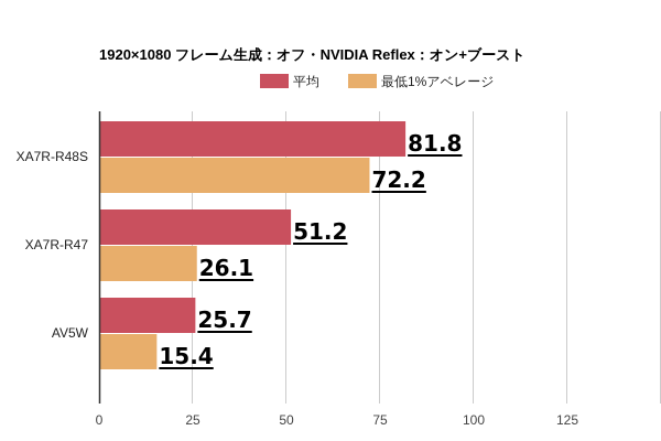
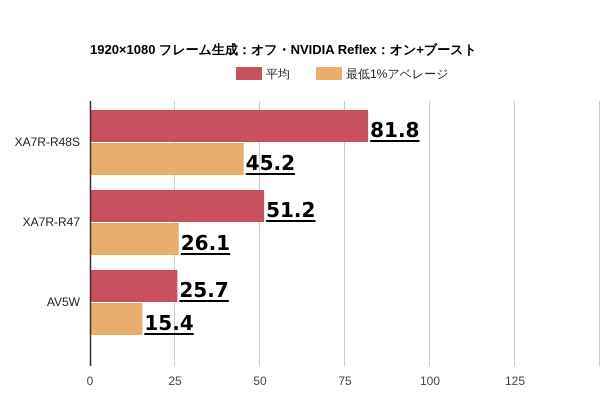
最低1%アベレージ/XA7R-R48S: 72.2 -> 45.2
